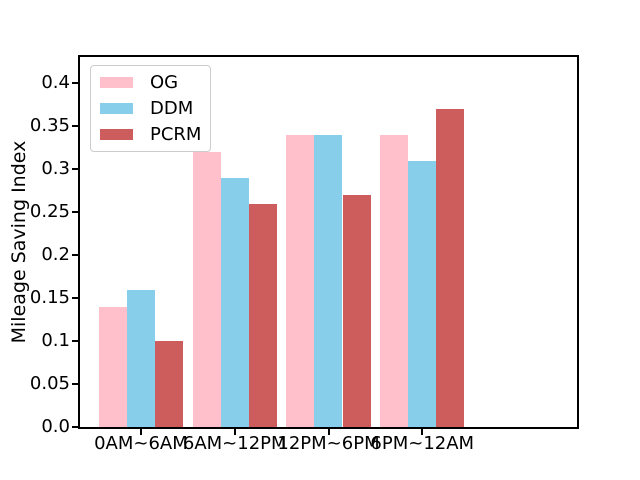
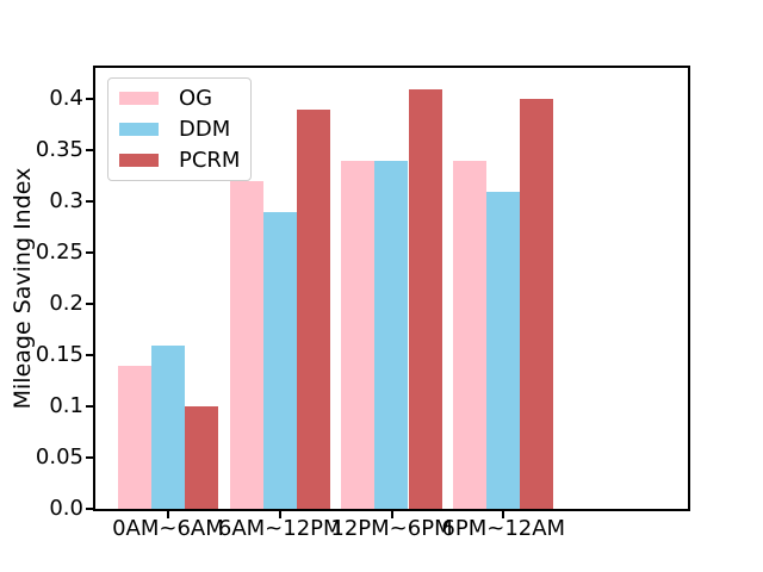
PCRM/6AM~12PM: 0.26 -> 0.39
PCRM/12PM~6PM: 0.27 -> 0.41
PCRM/6PM~12AM: 0.37 -> 0.40
